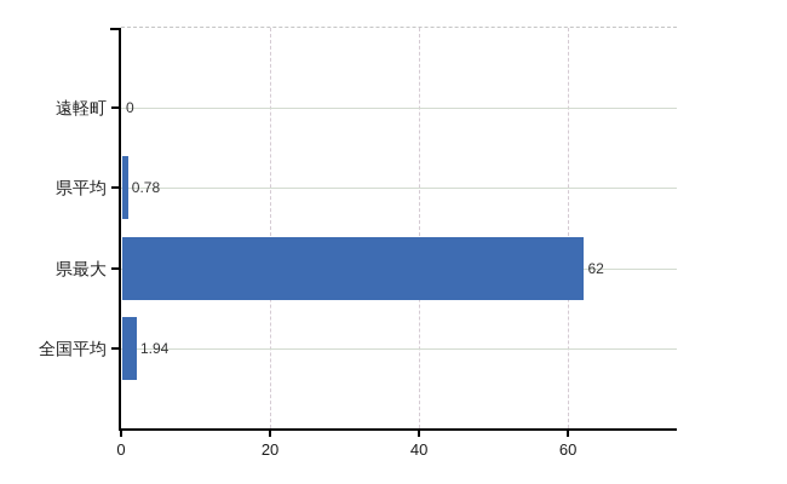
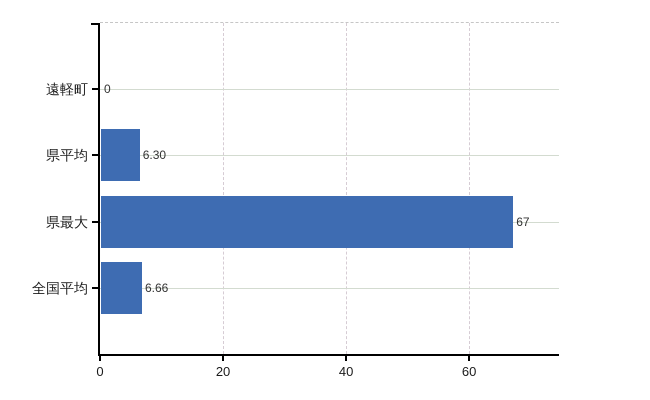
県平均: 0.78 -> 6.30
県最大: 62 -> 67
全国平均: 1.94 -> 6.66
